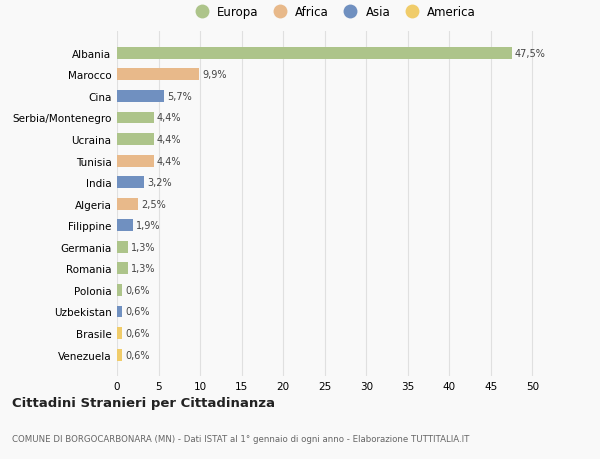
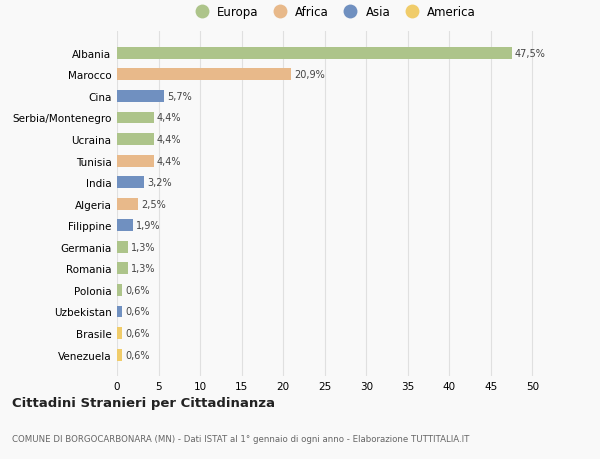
Marocco: 9,9% -> 20,9%
